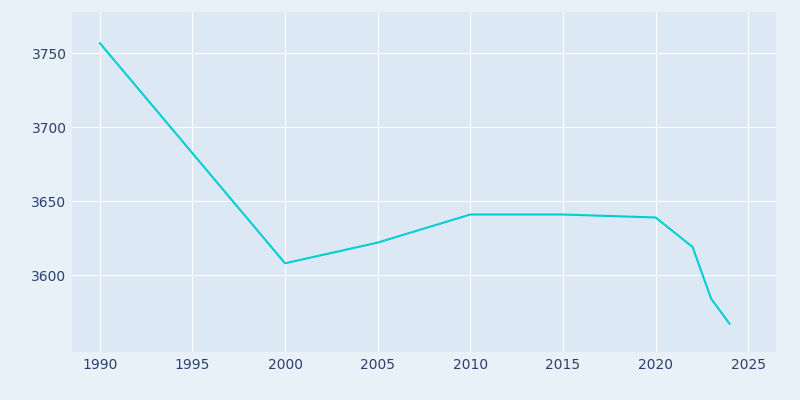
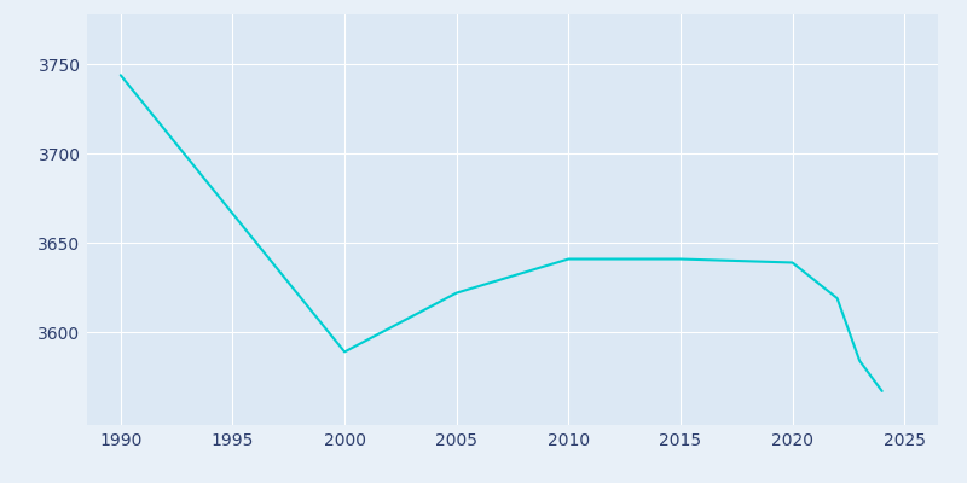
1990: 3757 -> 3744
2000: 3608 -> 3589
